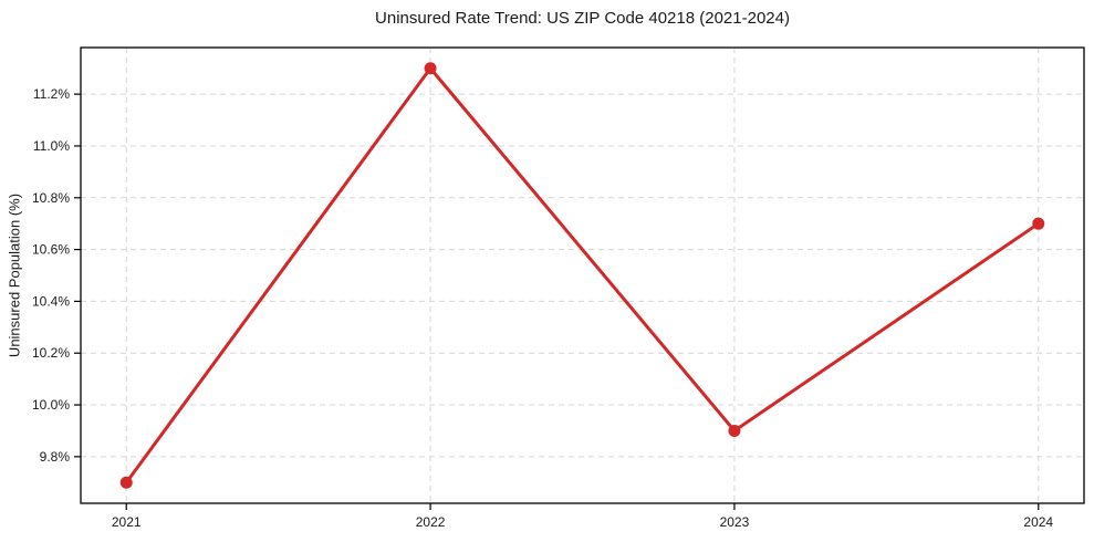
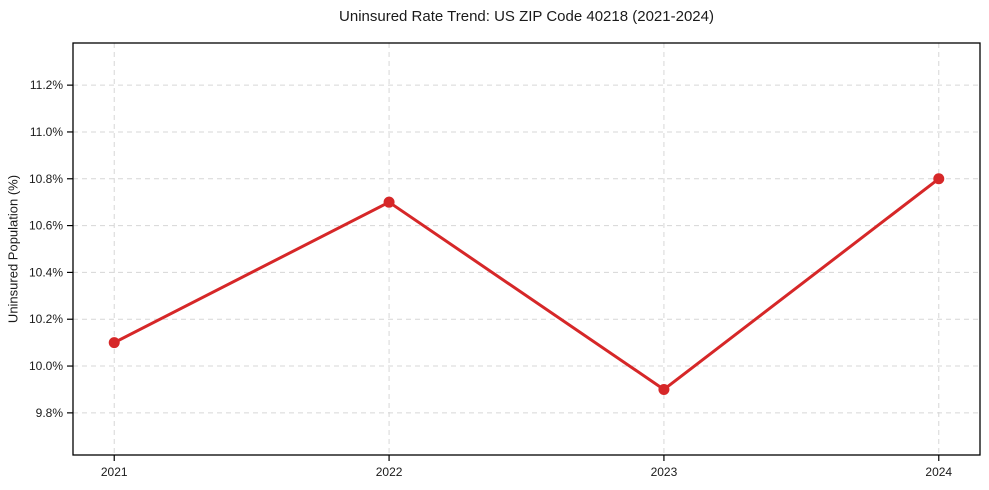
2021: 9.7% -> 10.1%
2022: 11.3% -> 10.7%
2024: 10.7% -> 10.8%
